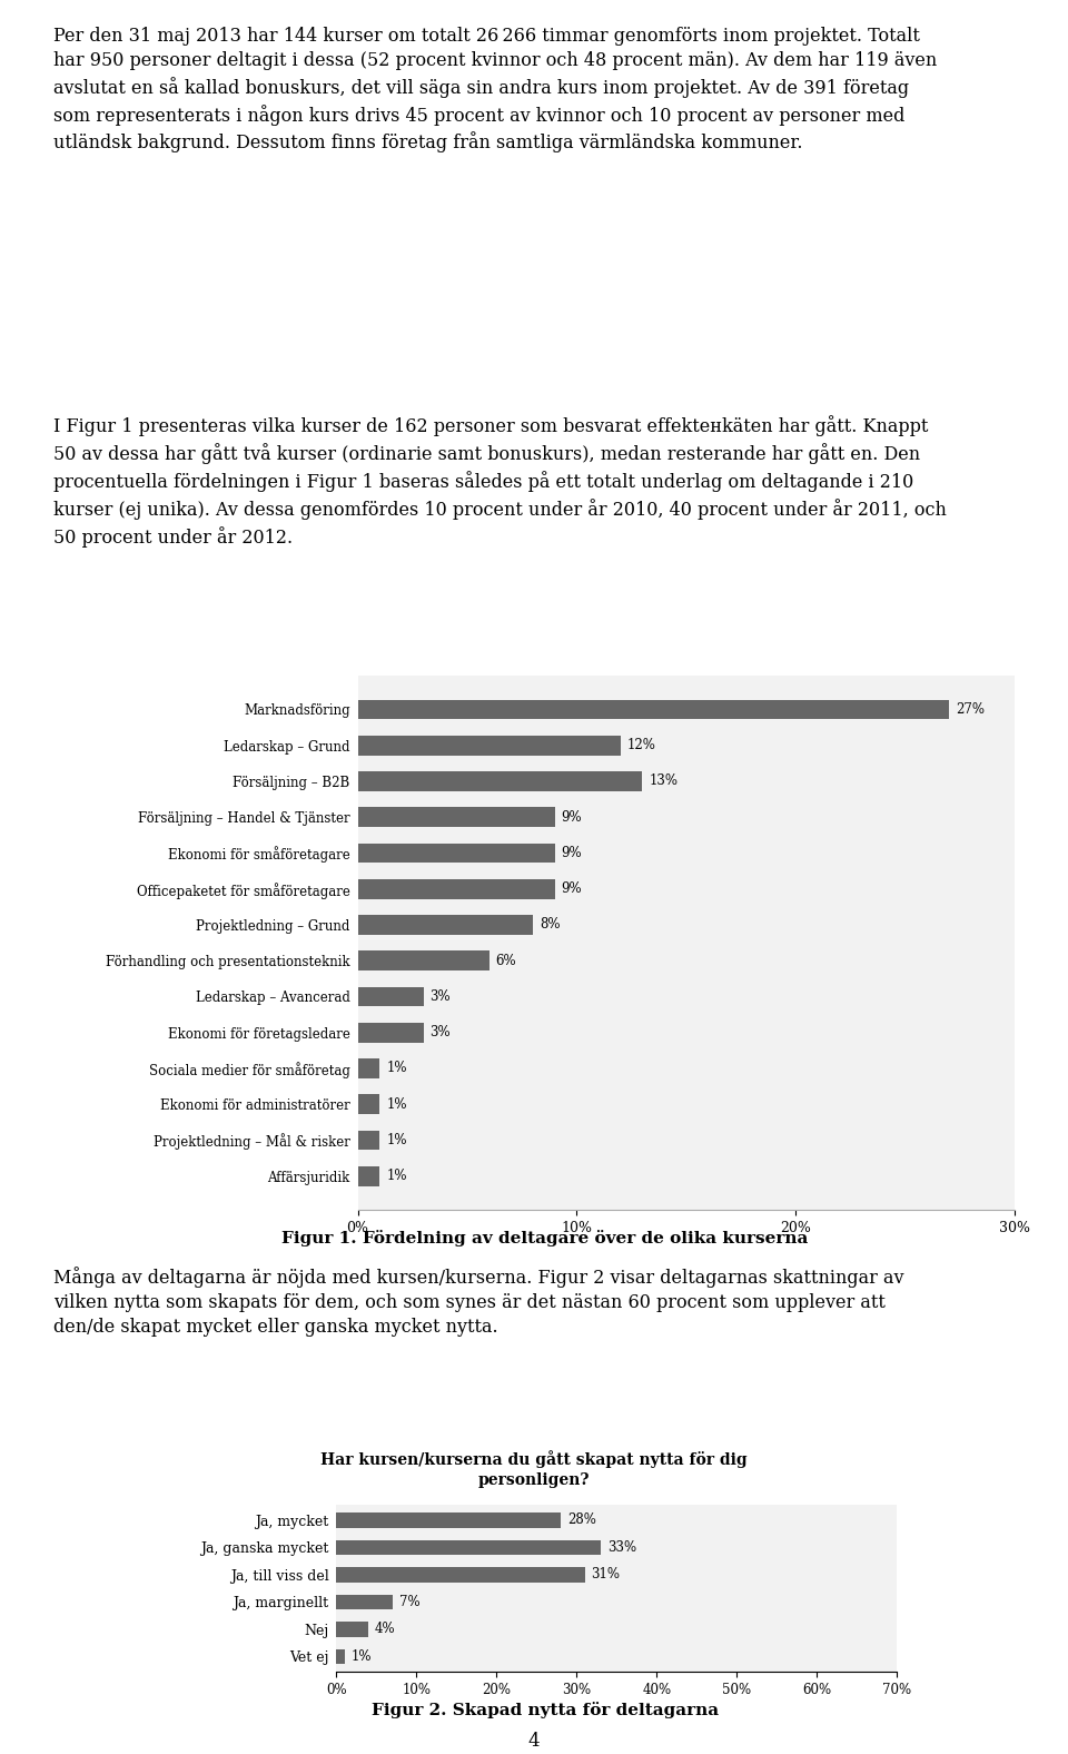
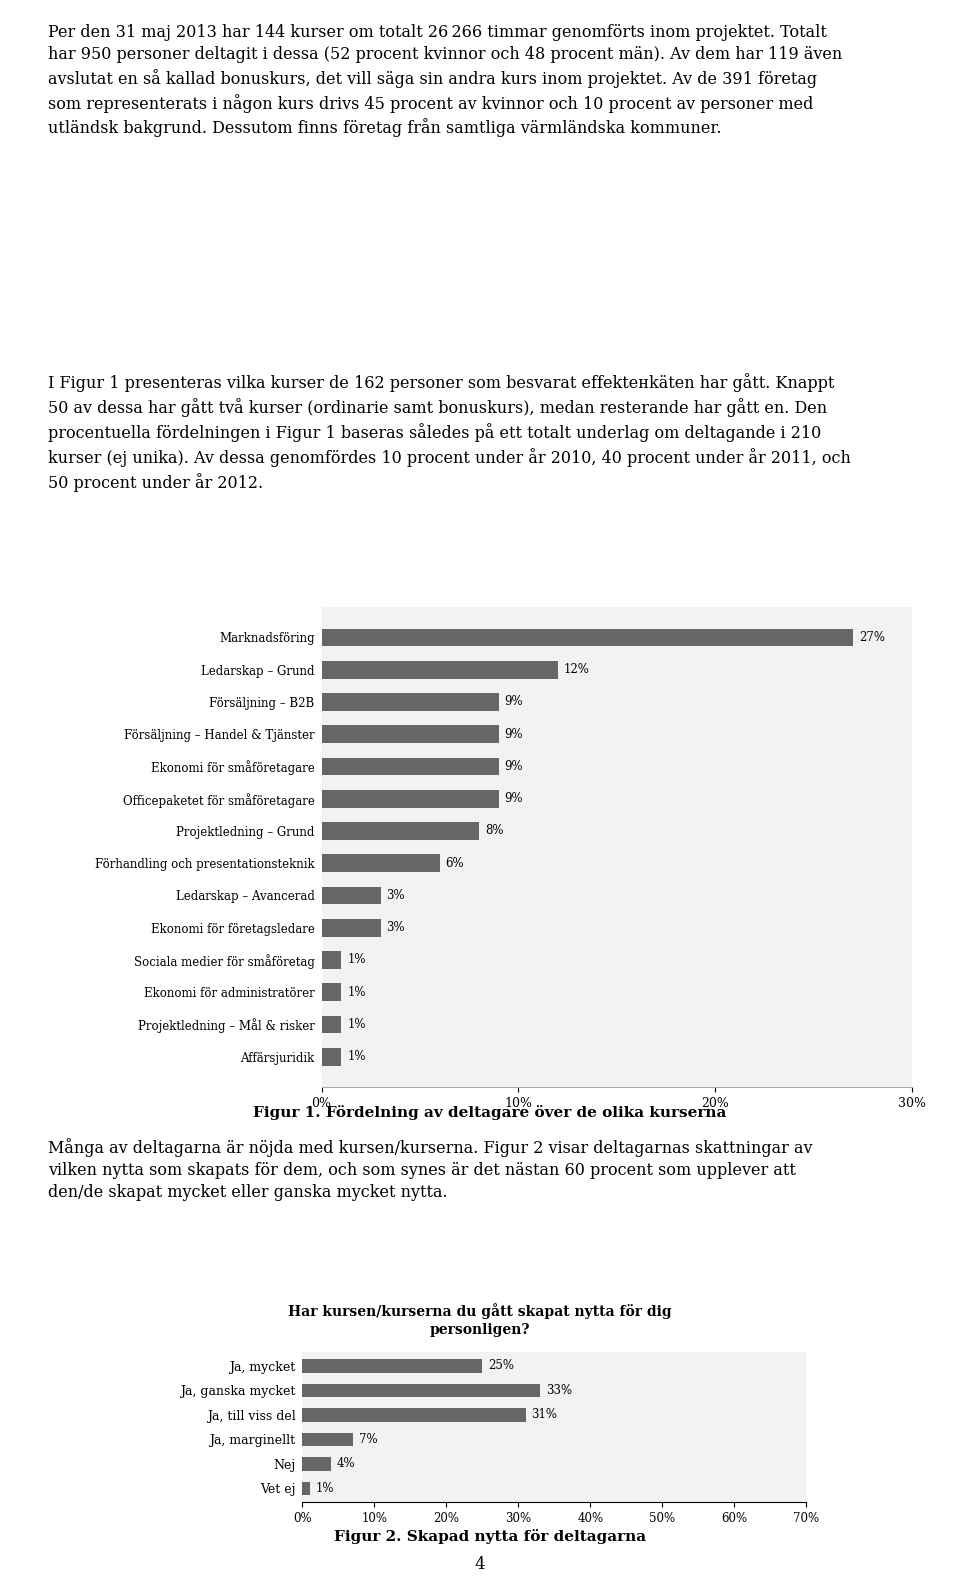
Försäljning – B2B: 13% -> 9%
Ja, mycket: 28% -> 25%
